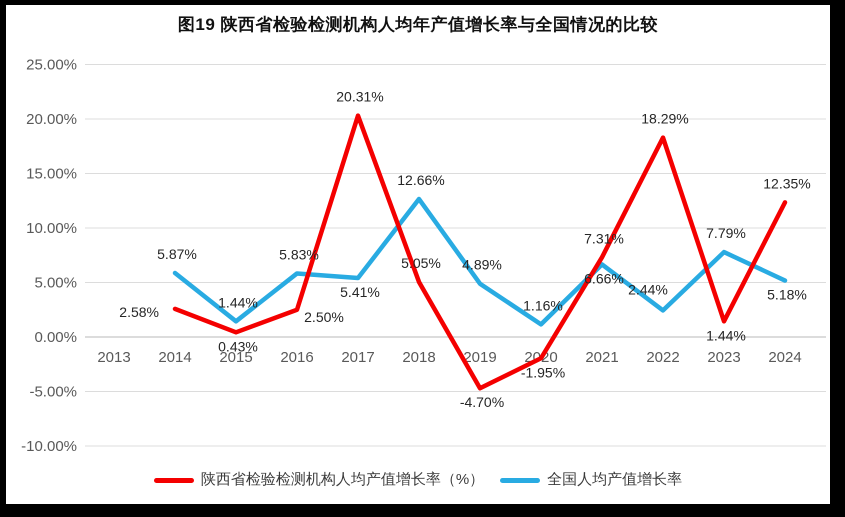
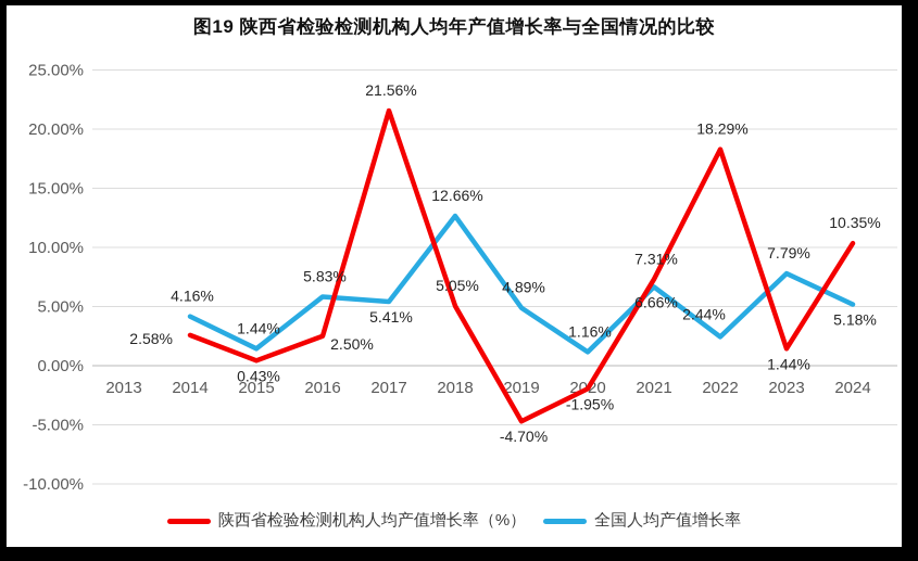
全国人均产值增长率/2014: 5.87% -> 4.16%
陕西省检验检测机构人均产值增长率（%）/2017: 20.31% -> 21.56%
陕西省检验检测机构人均产值增长率（%）/2024: 12.35% -> 10.35%
